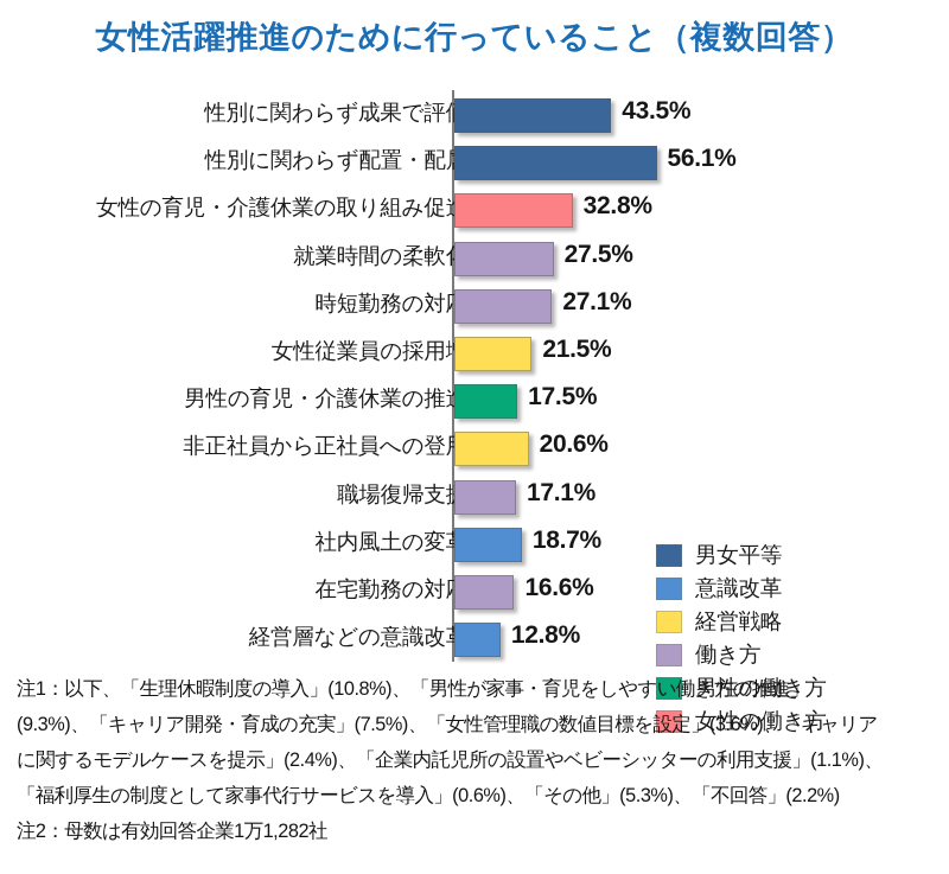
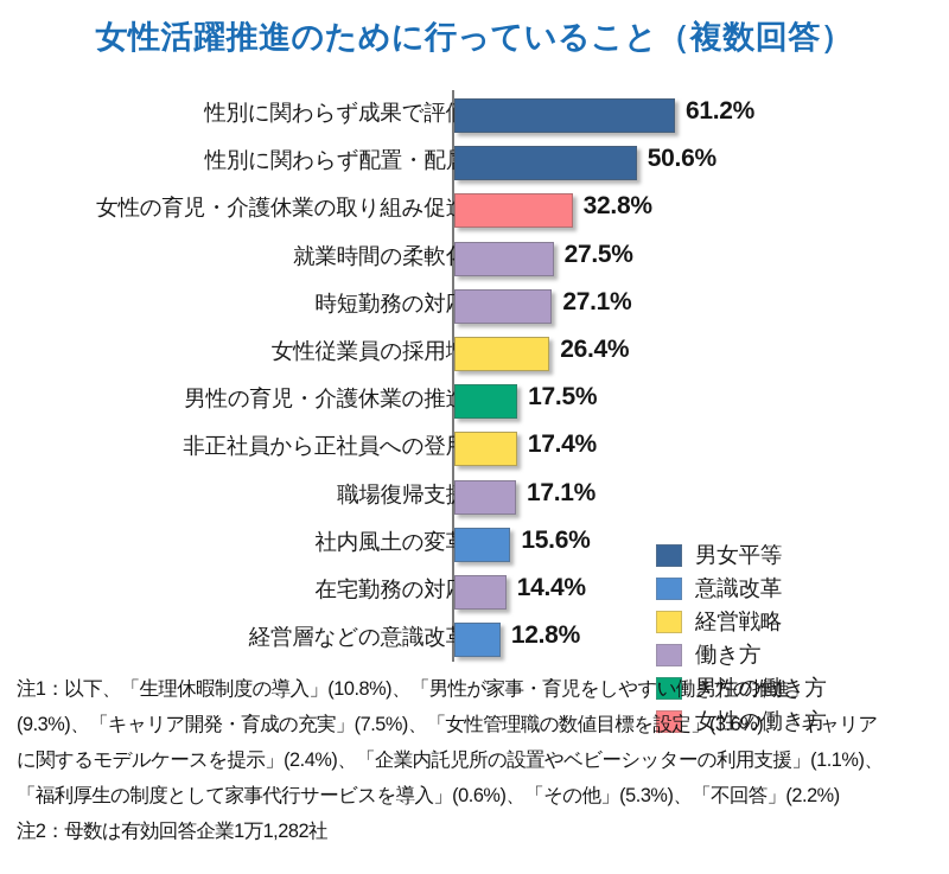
性別に関わらず成果で評価: 43.5% -> 61.2%
性別に関わらず配置・配属: 56.1% -> 50.6%
女性従業員の採用増: 21.5% -> 26.4%
非正社員から正社員への登用: 20.6% -> 17.4%
社内風土の変革: 18.7% -> 15.6%
在宅勤務の対応: 16.6% -> 14.4%
